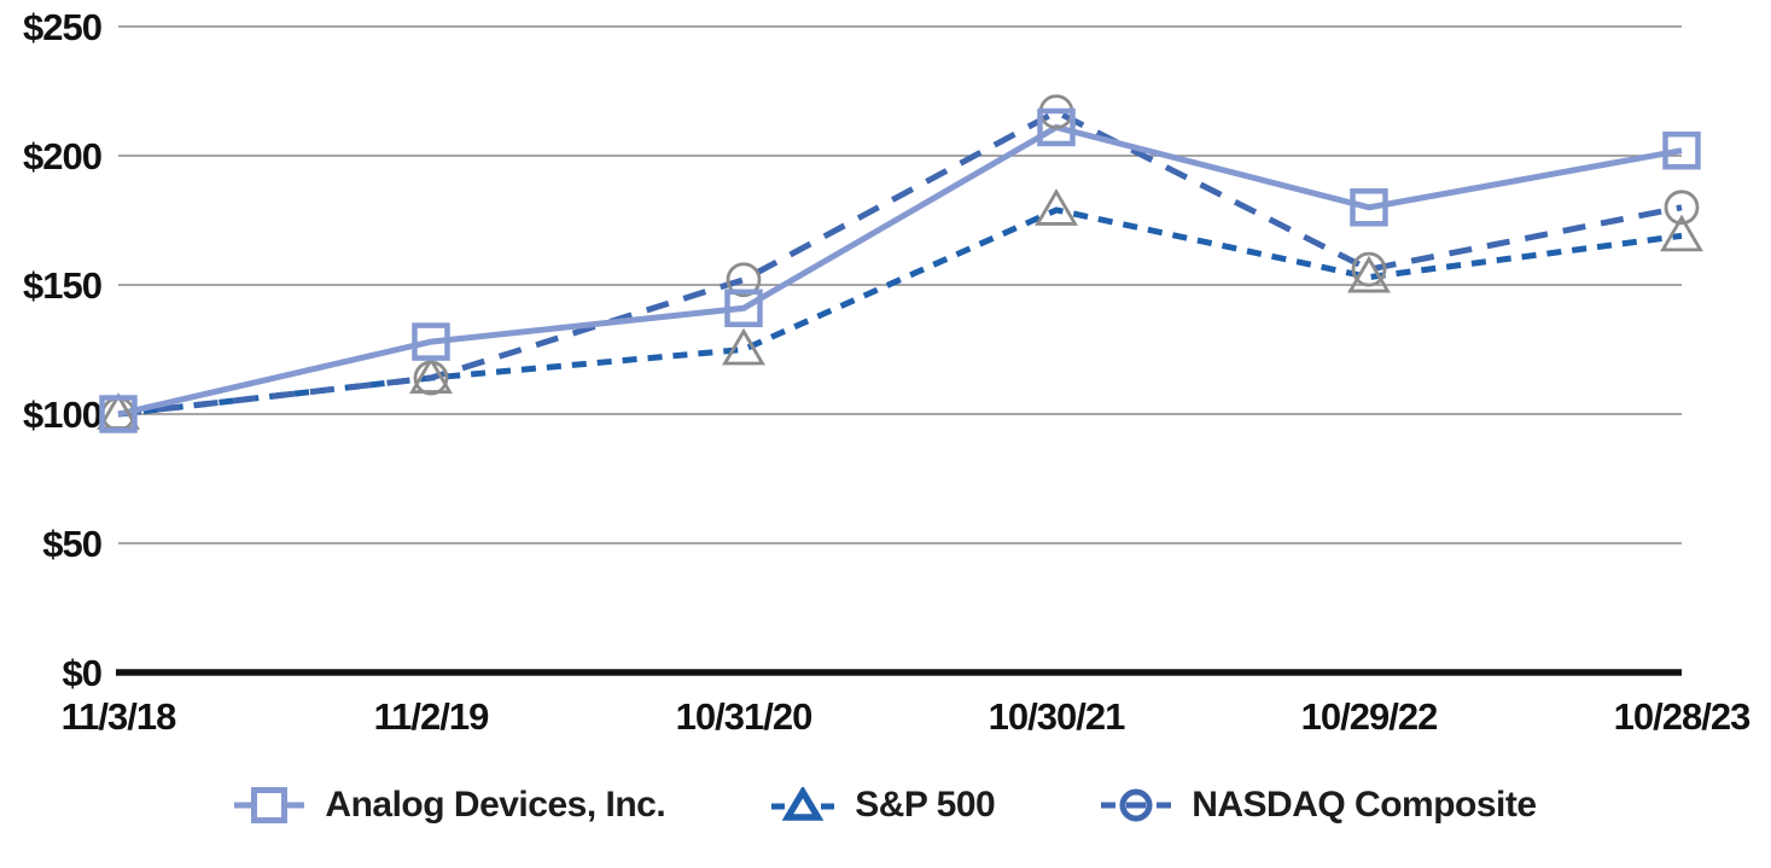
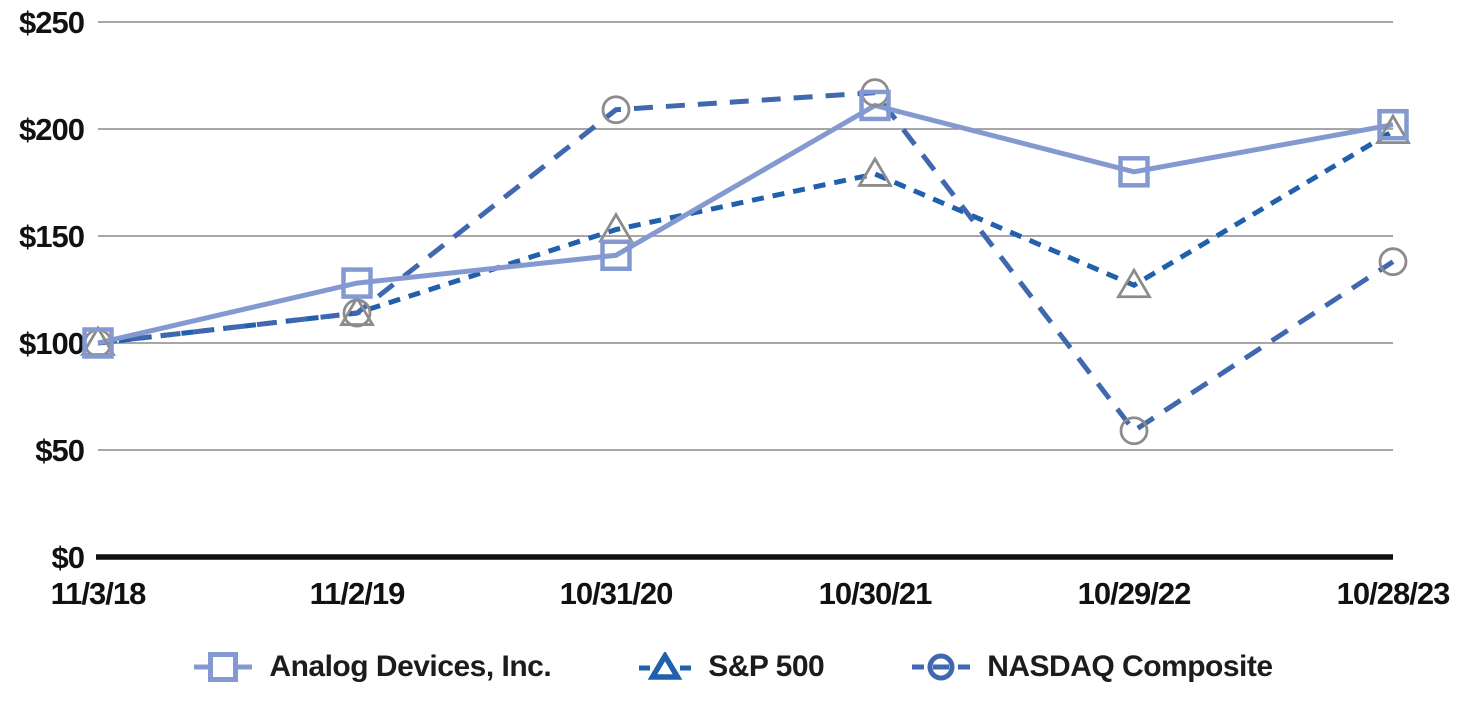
S&P 500/10/31/20: $125 -> $153
NASDAQ Composite/10/31/20: $152 -> $209
S&P 500/10/29/22: $153 -> $127
NASDAQ Composite/10/29/22: $156 -> $59
S&P 500/10/28/23: $169 -> $199
NASDAQ Composite/10/28/23: $180 -> $138
